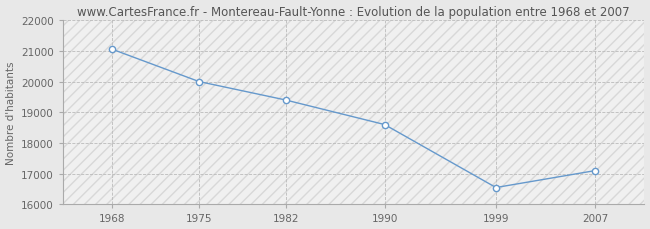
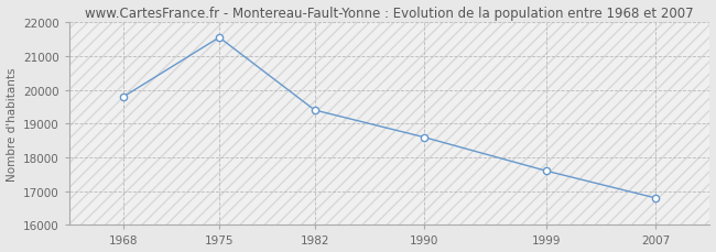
1968: 21050 -> 19800
1975: 20000 -> 21550
1999: 16550 -> 17600
2007: 17100 -> 16800
